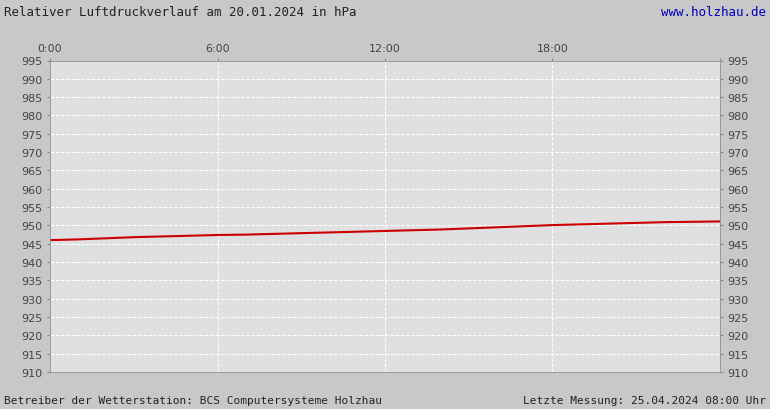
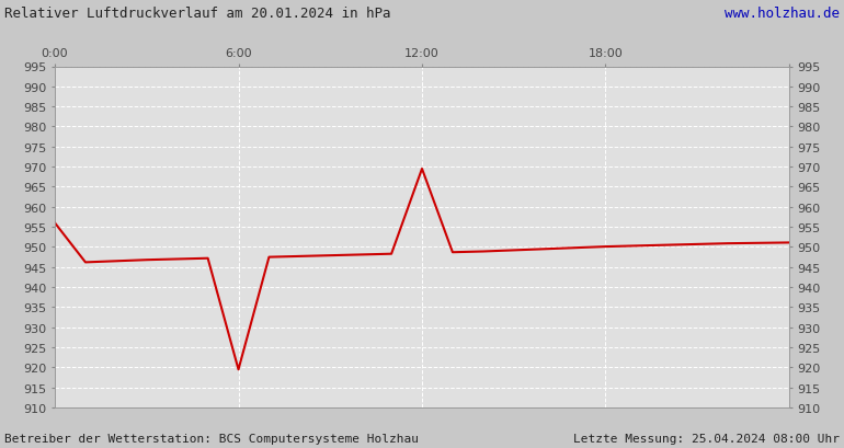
0:00: 946.0 -> 956.0
6:00: 947.4 -> 919.5
12:00: 948.5 -> 969.5
